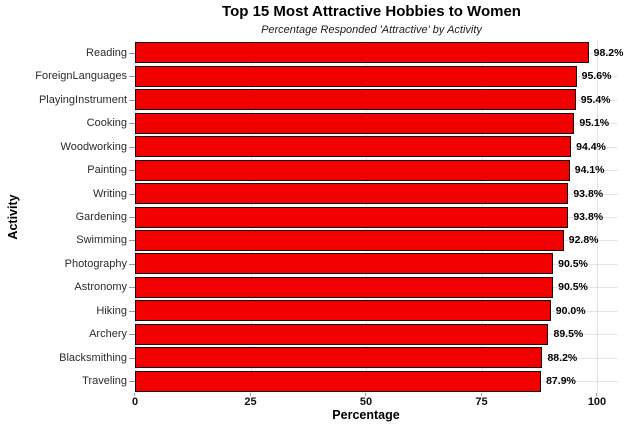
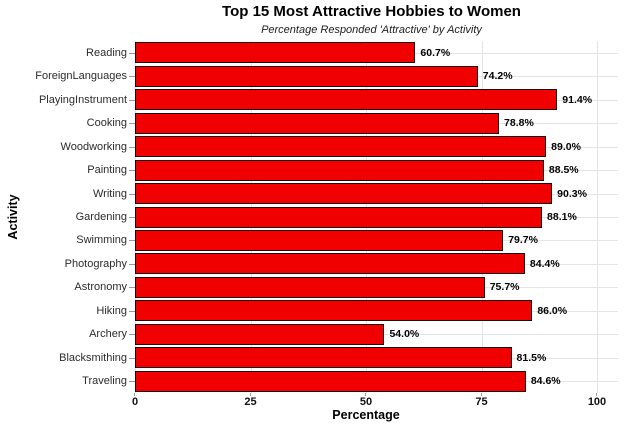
Reading: 98.2% -> 60.7%
ForeignLanguages: 95.6% -> 74.2%
PlayingInstrument: 95.4% -> 91.4%
Cooking: 95.1% -> 78.8%
Woodworking: 94.4% -> 89.0%
Painting: 94.1% -> 88.5%
Writing: 93.8% -> 90.3%
Gardening: 93.8% -> 88.1%
Swimming: 92.8% -> 79.7%
Photography: 90.5% -> 84.4%
Astronomy: 90.5% -> 75.7%
Hiking: 90.0% -> 86.0%
Archery: 89.5% -> 54.0%
Blacksmithing: 88.2% -> 81.5%
Traveling: 87.9% -> 84.6%
